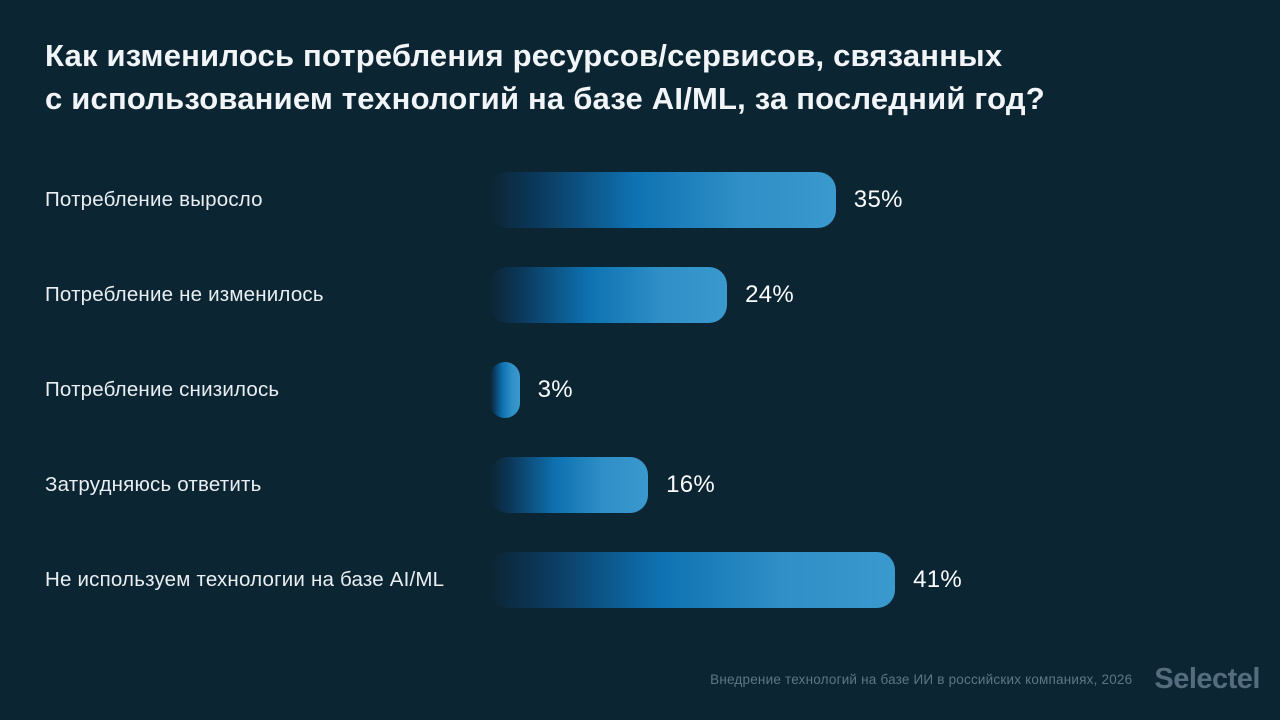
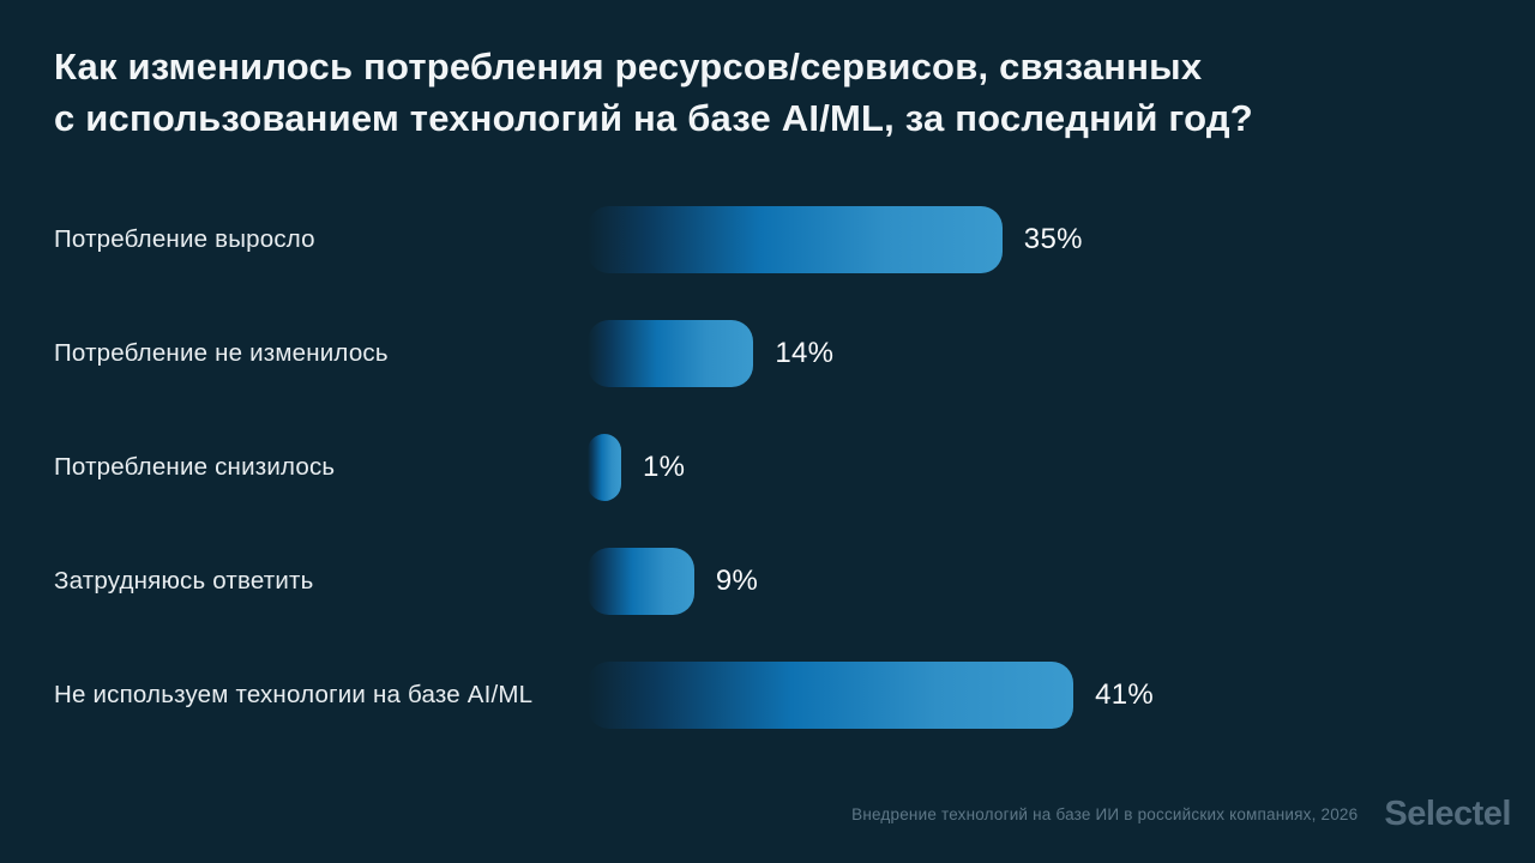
Потребление не изменилось: 24% -> 14%
Потребление снизилось: 3% -> 1%
Затрудняюсь ответить: 16% -> 9%
